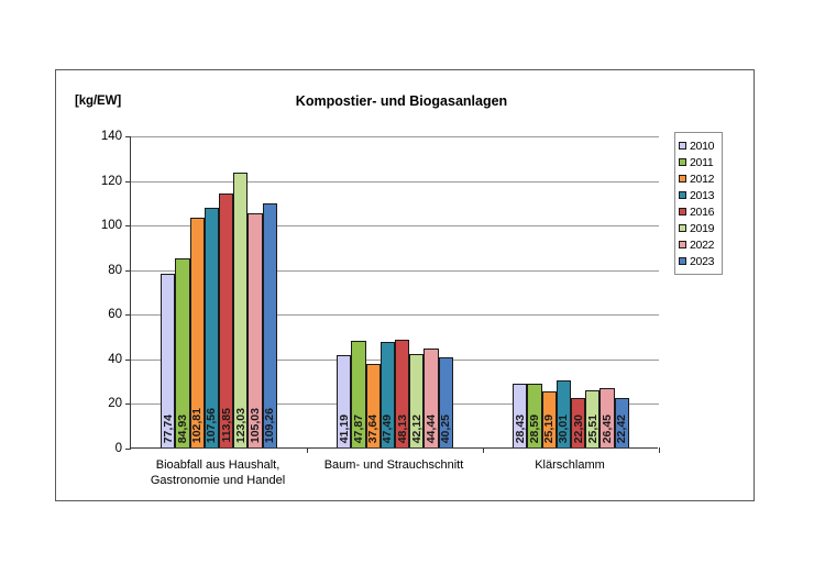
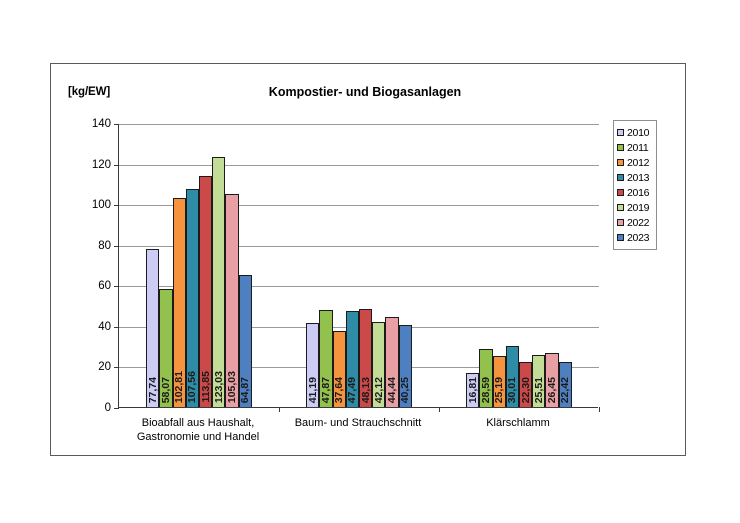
2011/Bioabfall aus Haushalt, Gastronomie und Handel: 84,93 -> 58,07
2023/Bioabfall aus Haushalt, Gastronomie und Handel: 109,26 -> 64,87
2010/Klärschlamm: 28,43 -> 16,81
